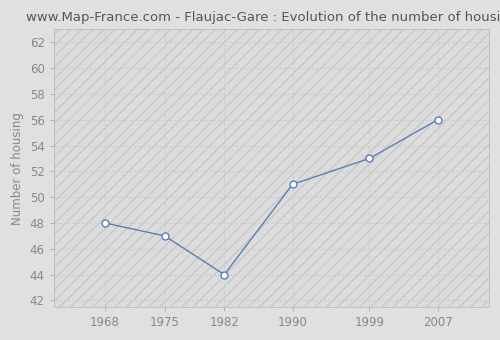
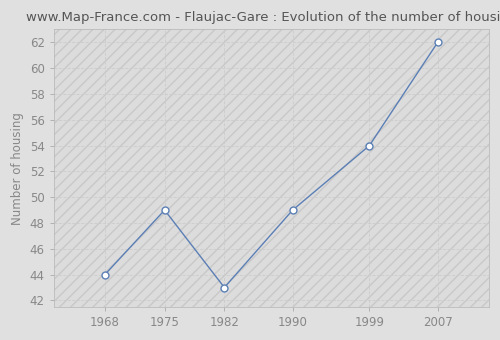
1968: 48 -> 44
1975: 47 -> 49
1982: 44 -> 43
1990: 51 -> 49
1999: 53 -> 54
2007: 56 -> 62
